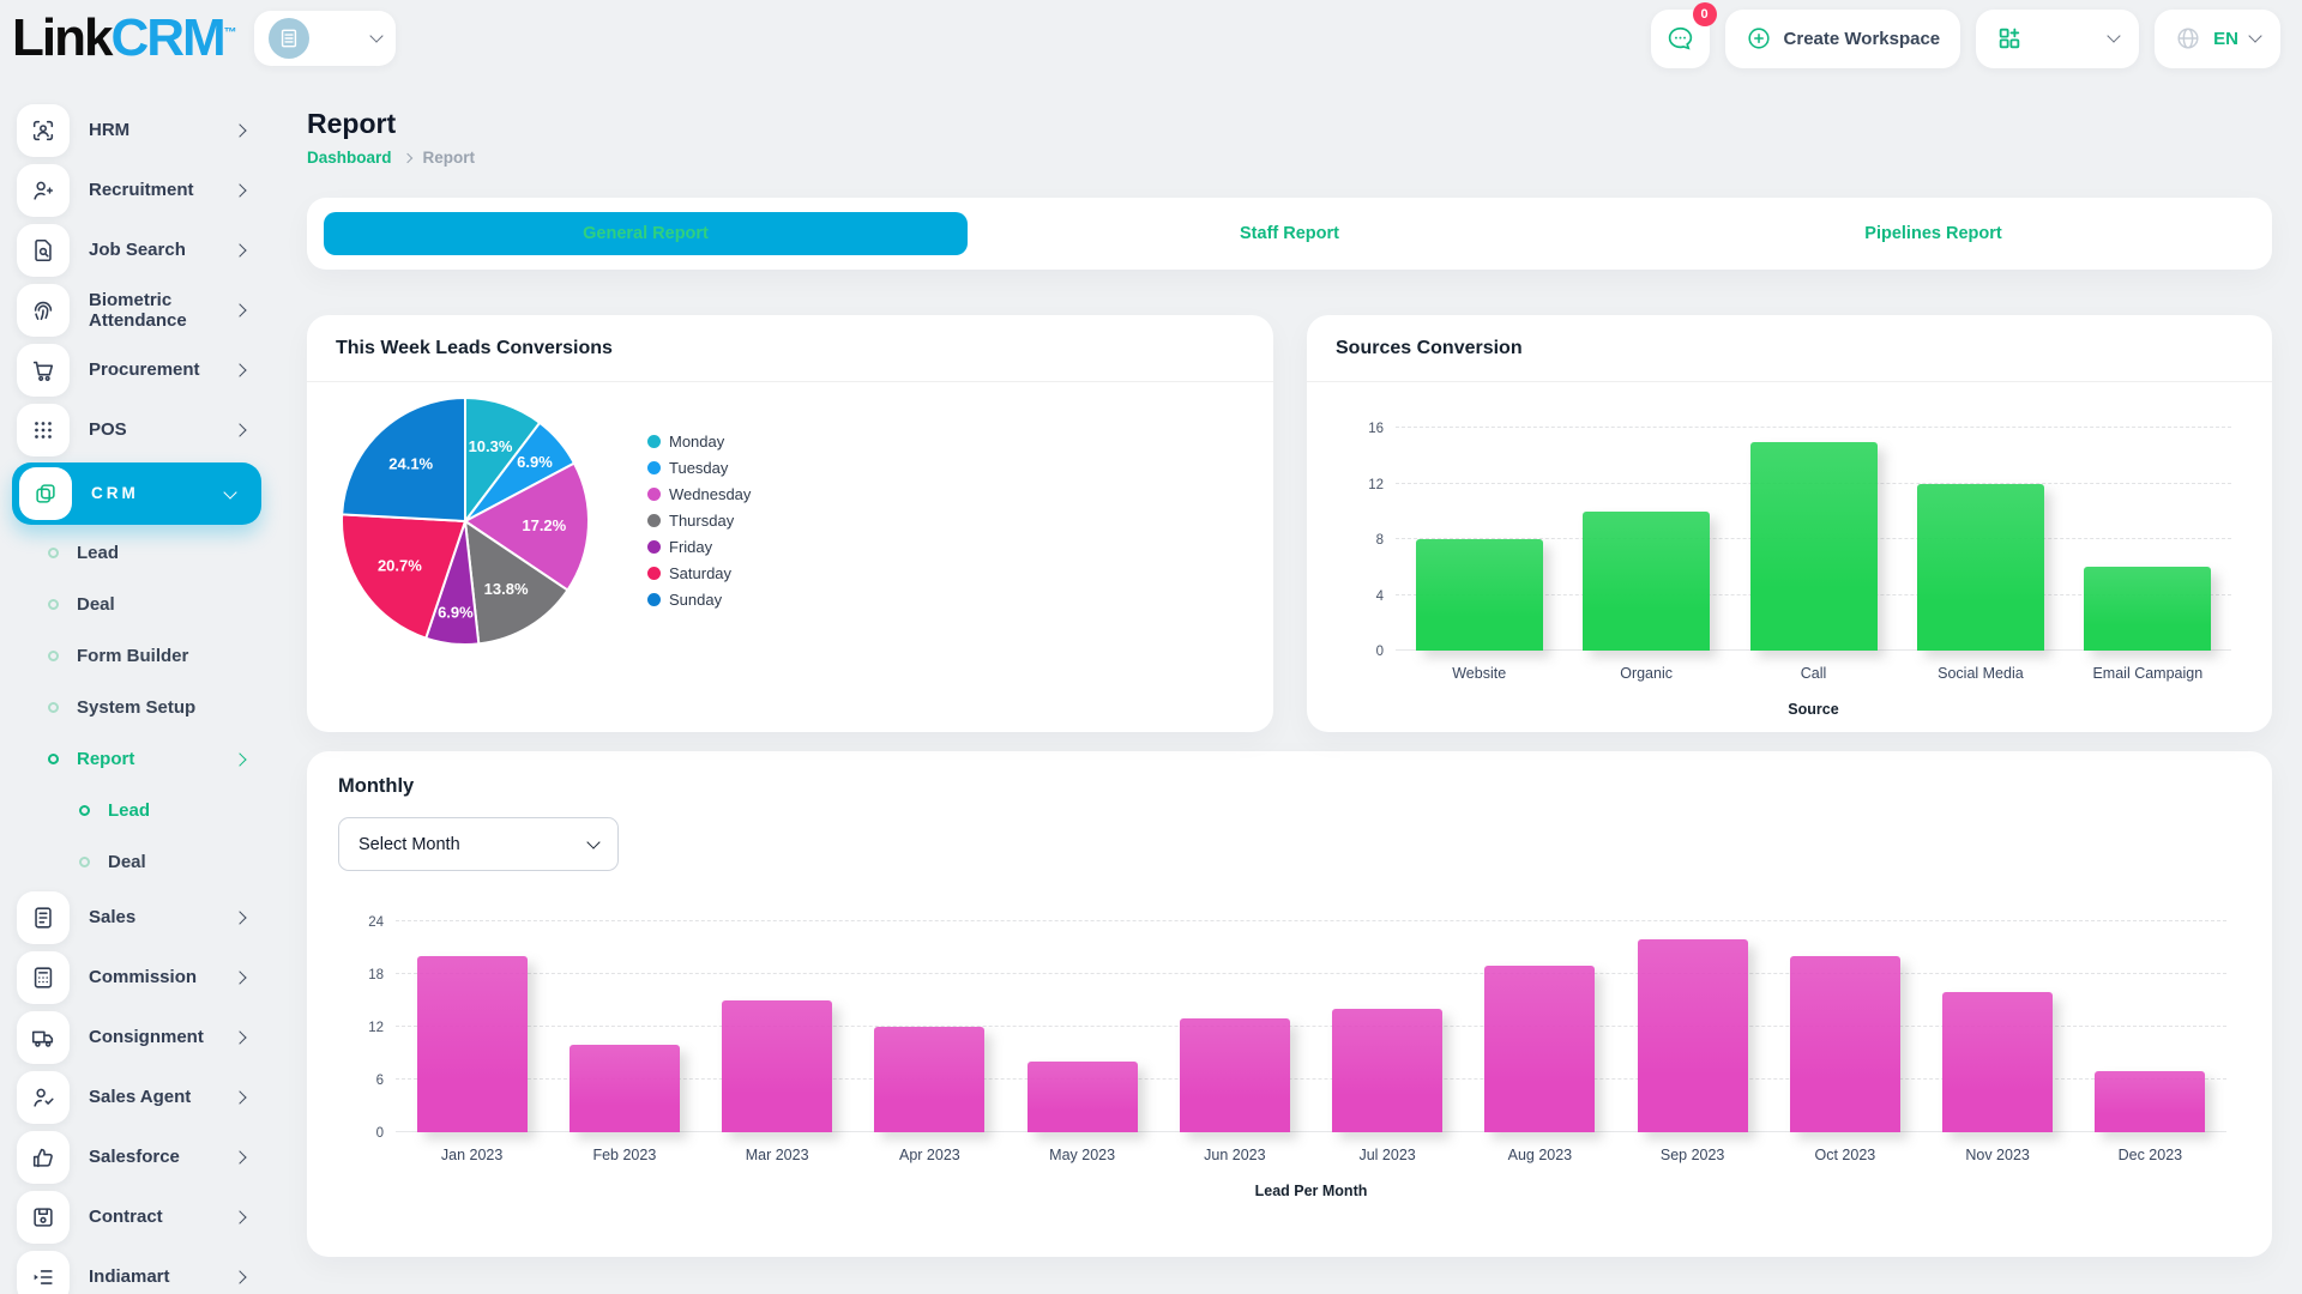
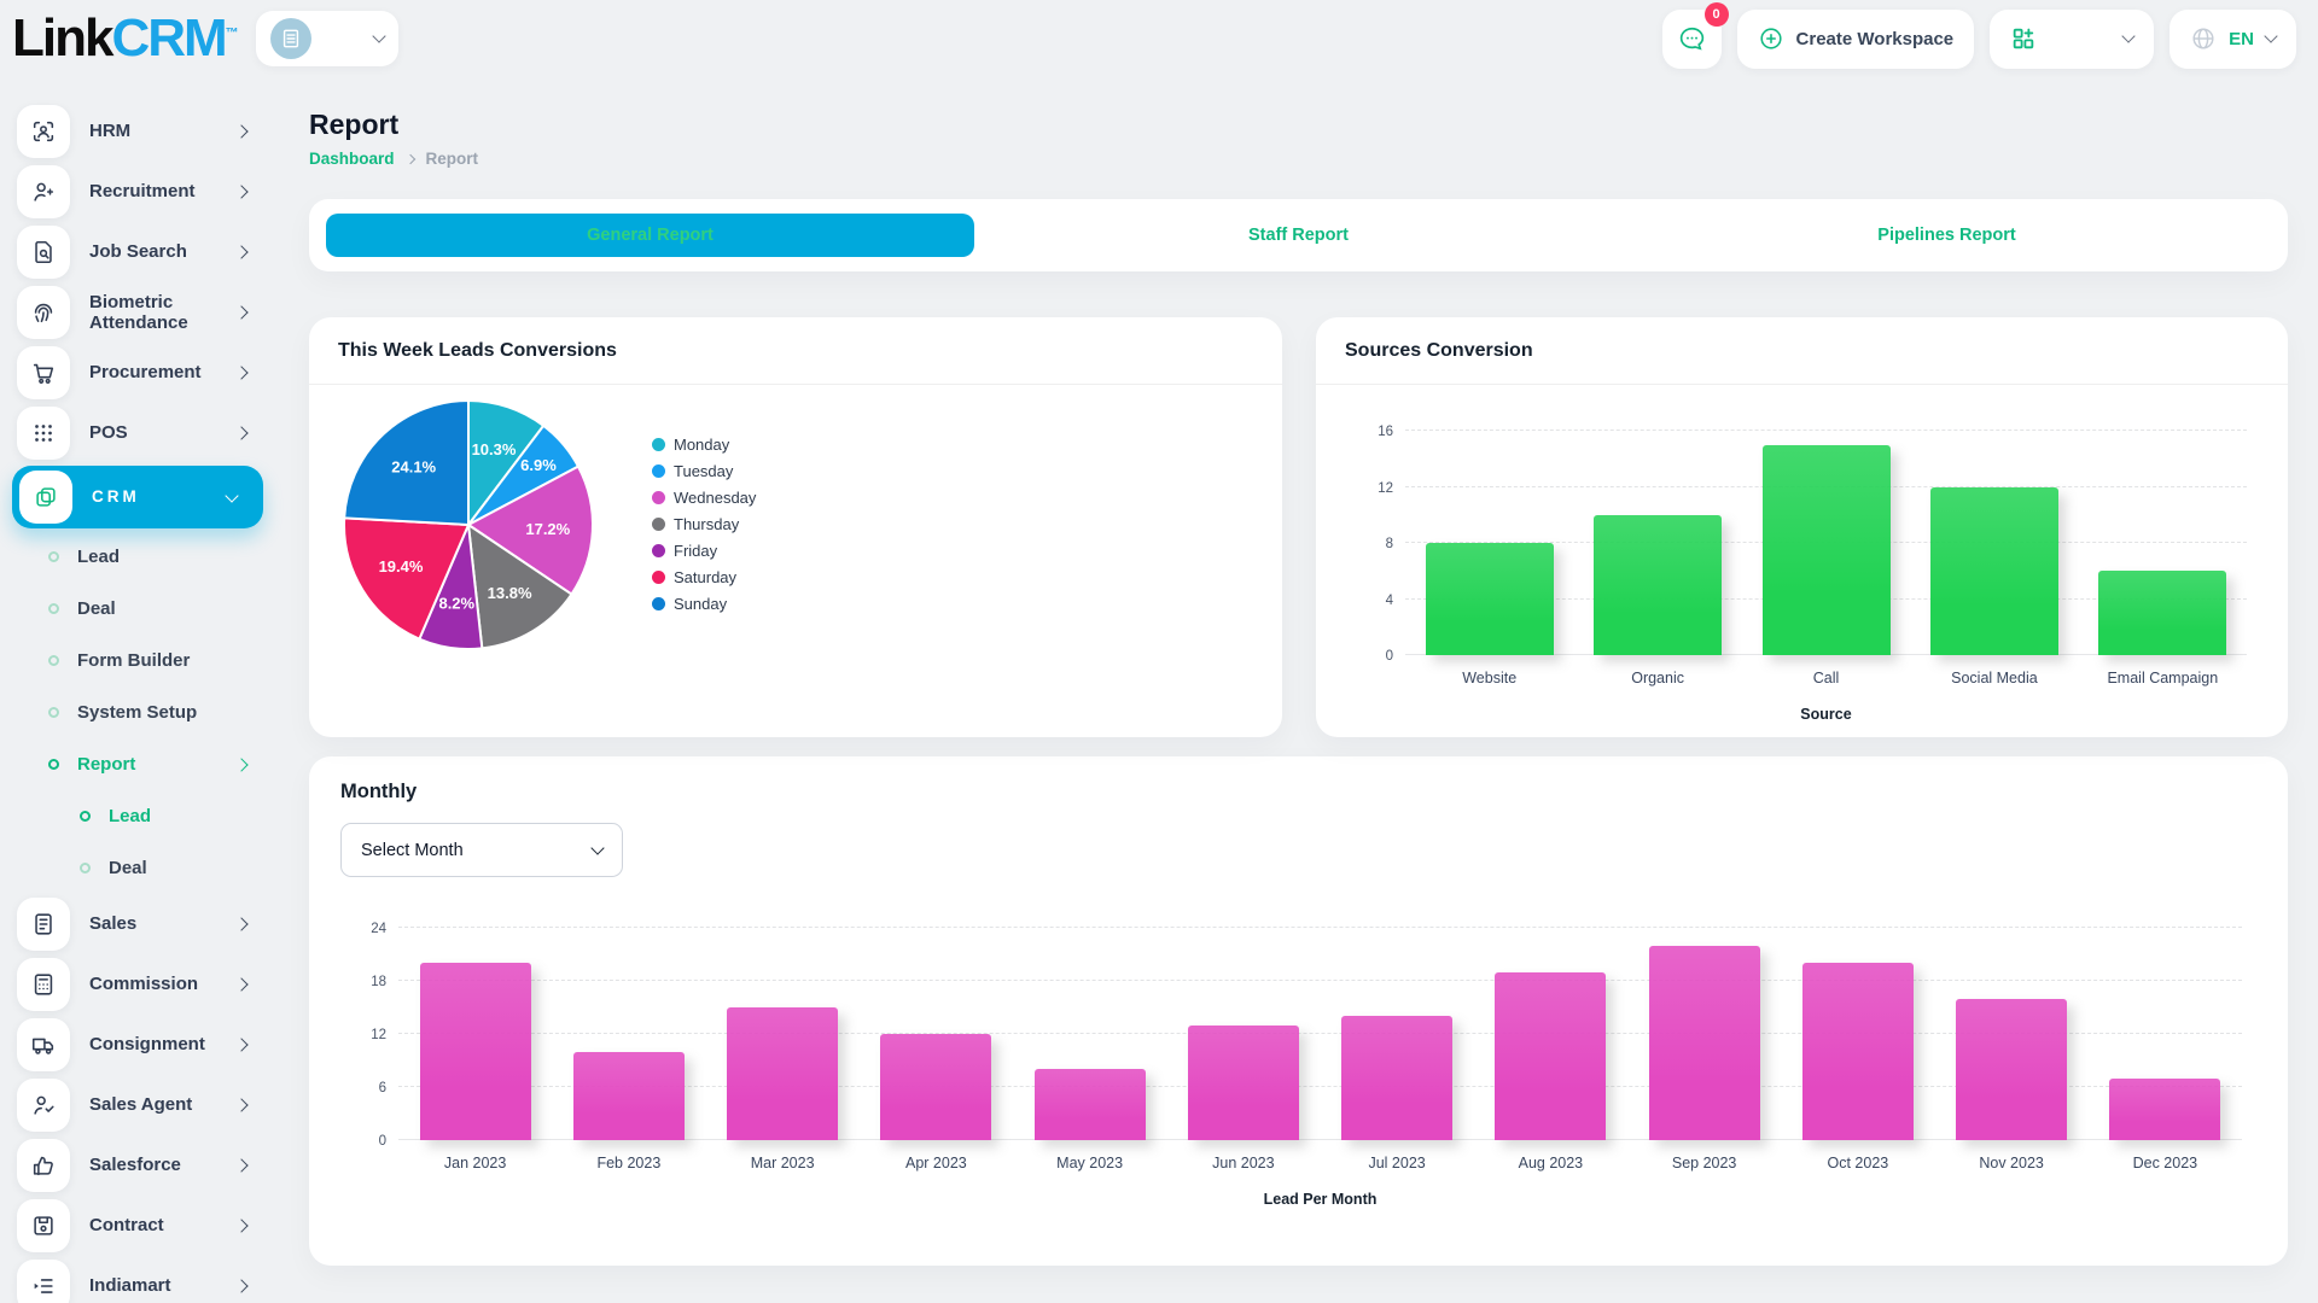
This Week Leads Conversions/Friday: 6.9% -> 8.2%
This Week Leads Conversions/Saturday: 20.7% -> 19.4%
